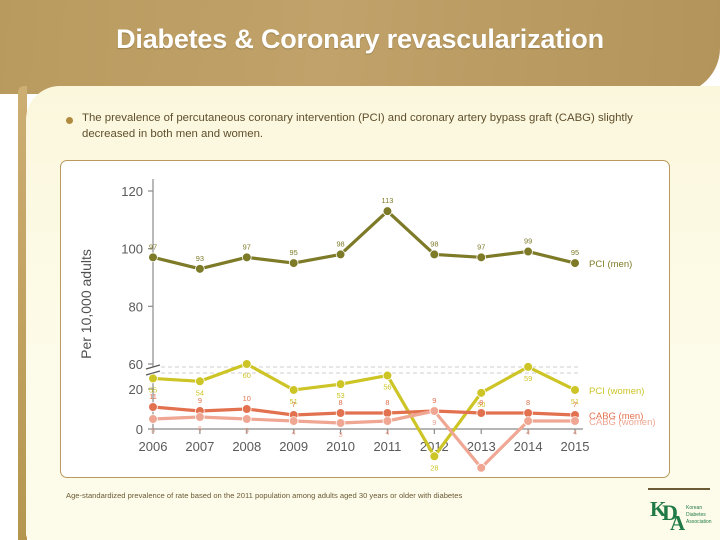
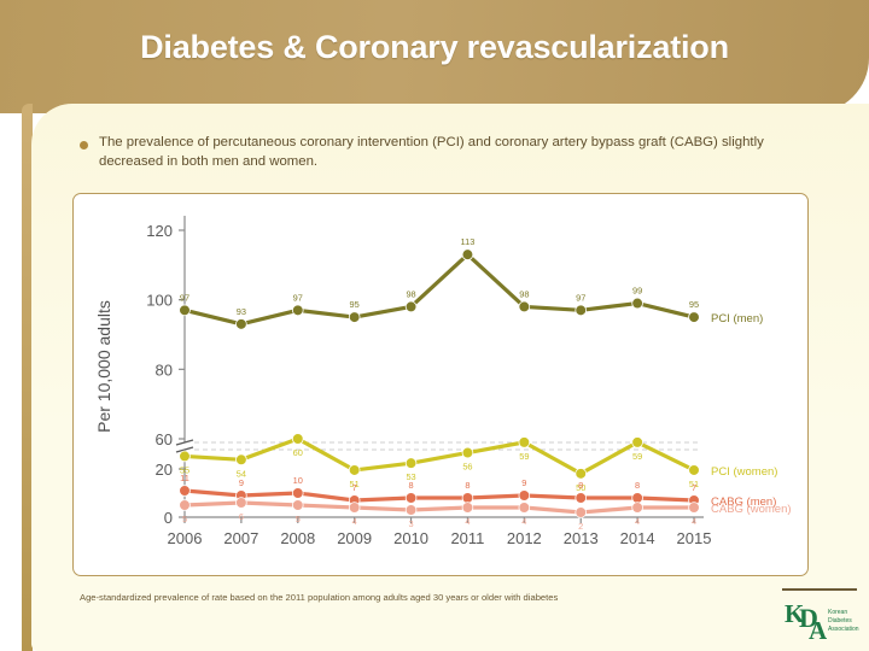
PCI (women)/2012: 28 -> 59
CABG (women)/2012: 9 -> 4
CABG (women)/2013: 24 -> 2
